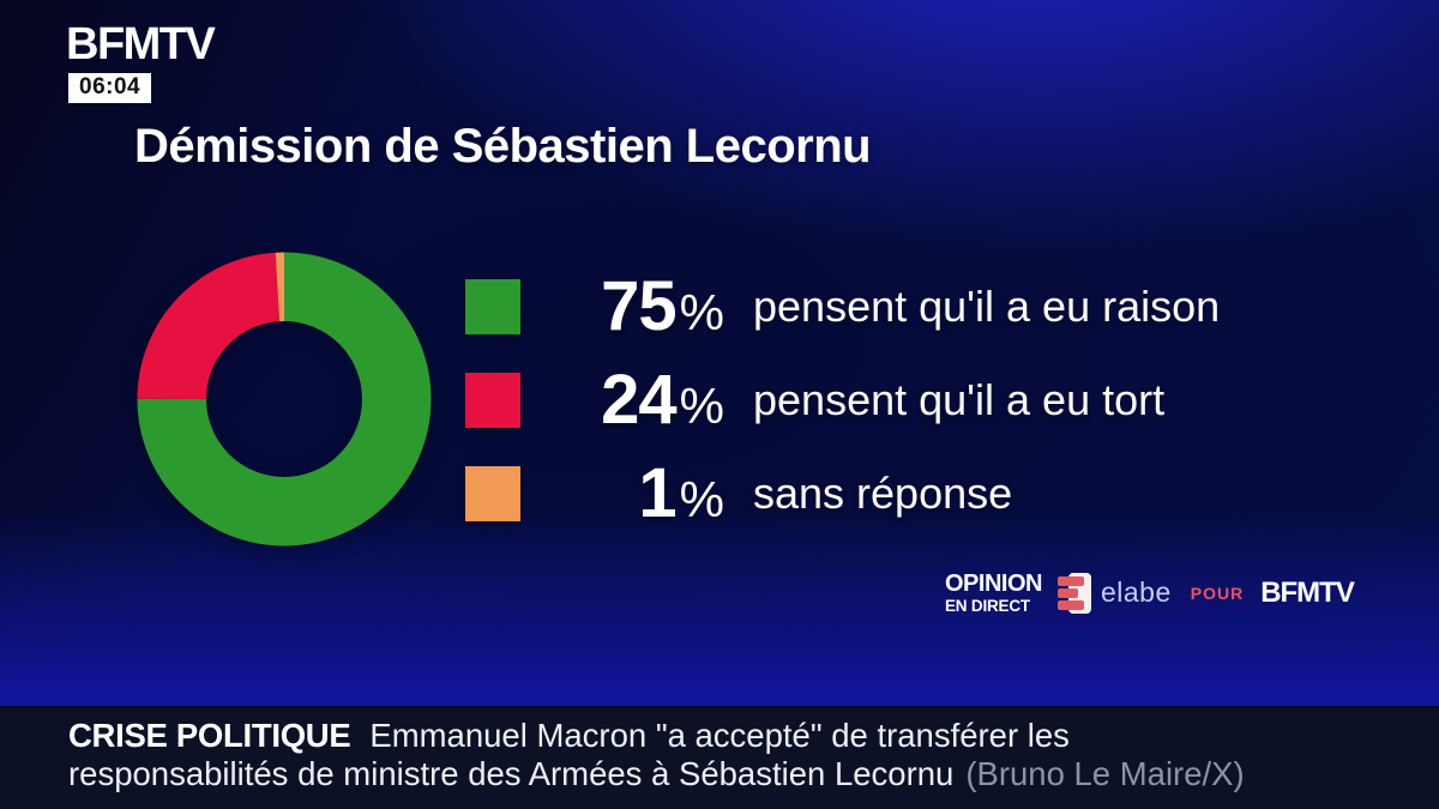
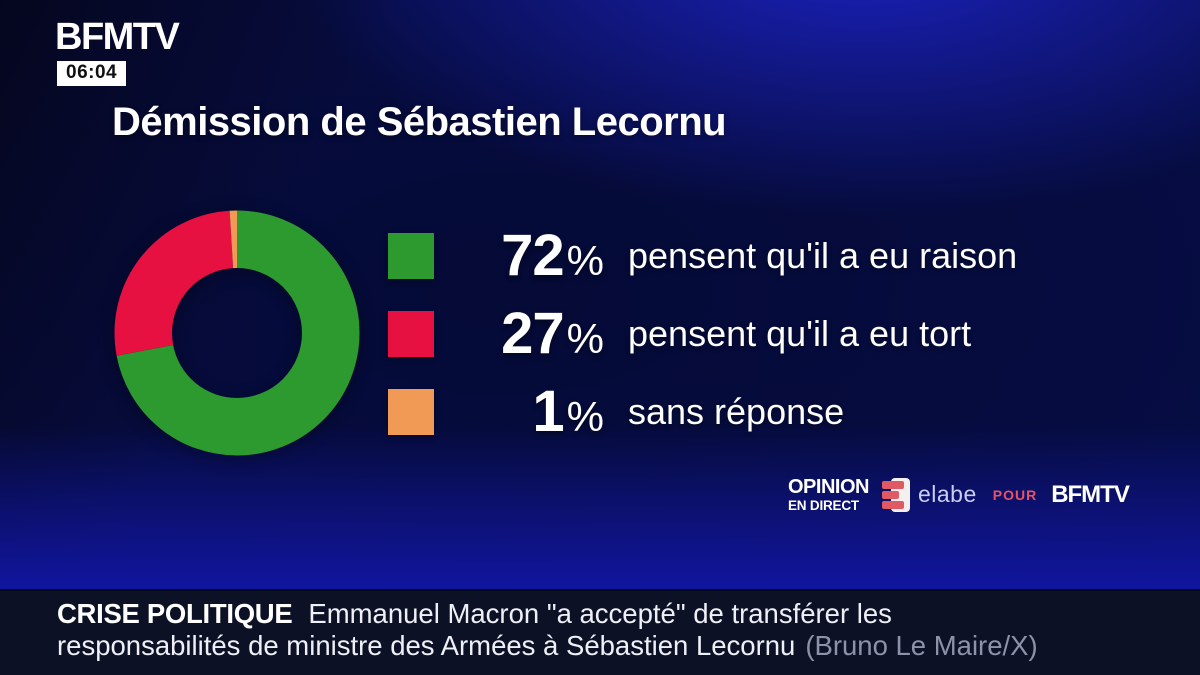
pensent qu'il a eu raison: 75 -> 72
pensent qu'il a eu tort: 24 -> 27
